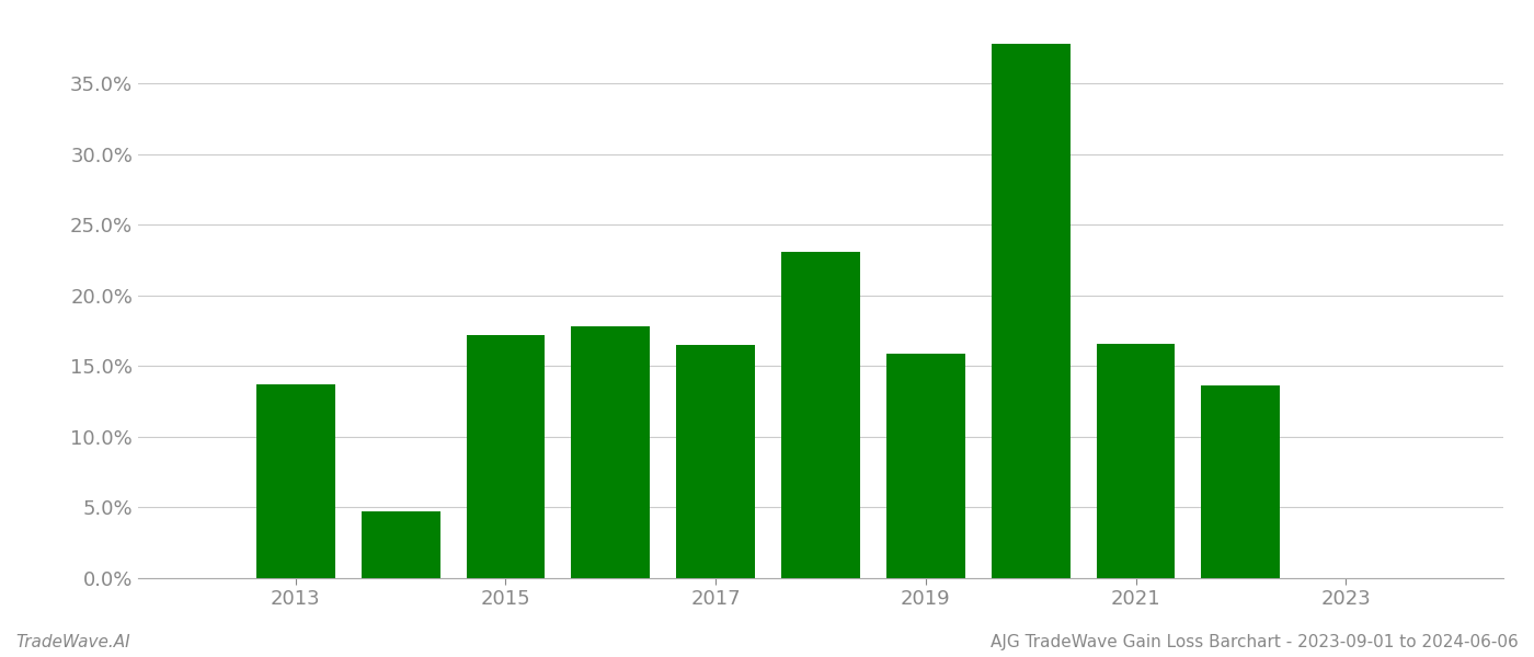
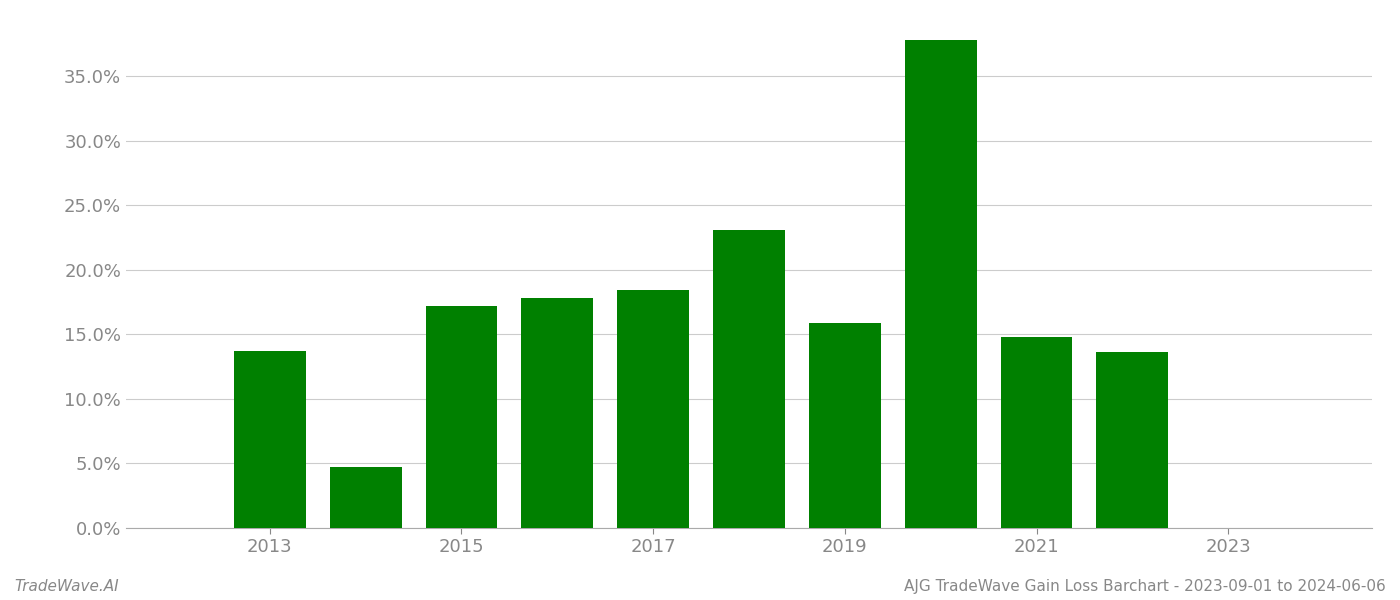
2017: 16.5% -> 18.4%
2021: 16.6% -> 14.8%
